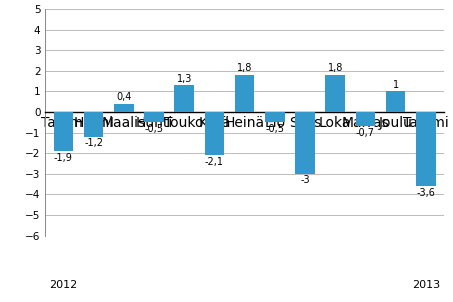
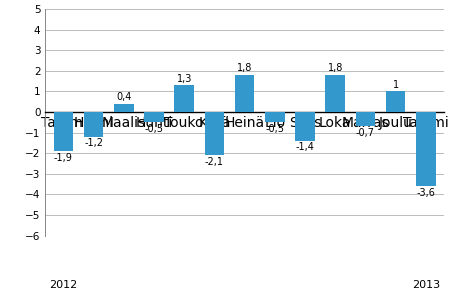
Syys: -3 -> -1,4
